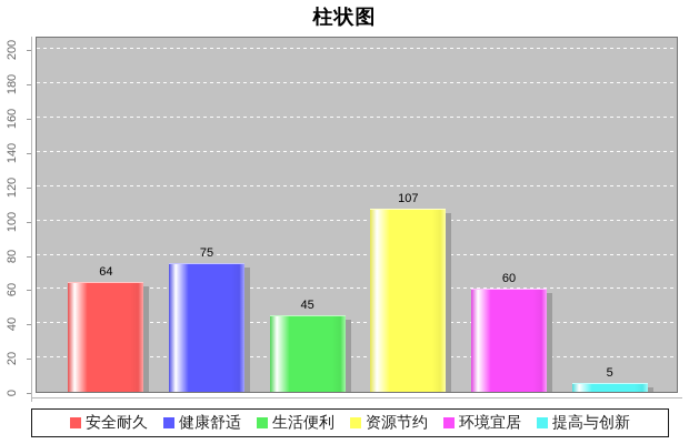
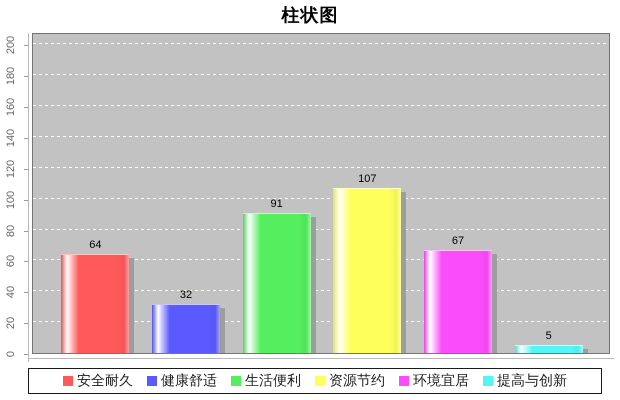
健康舒适: 75 -> 32
生活便利: 45 -> 91
环境宜居: 60 -> 67
